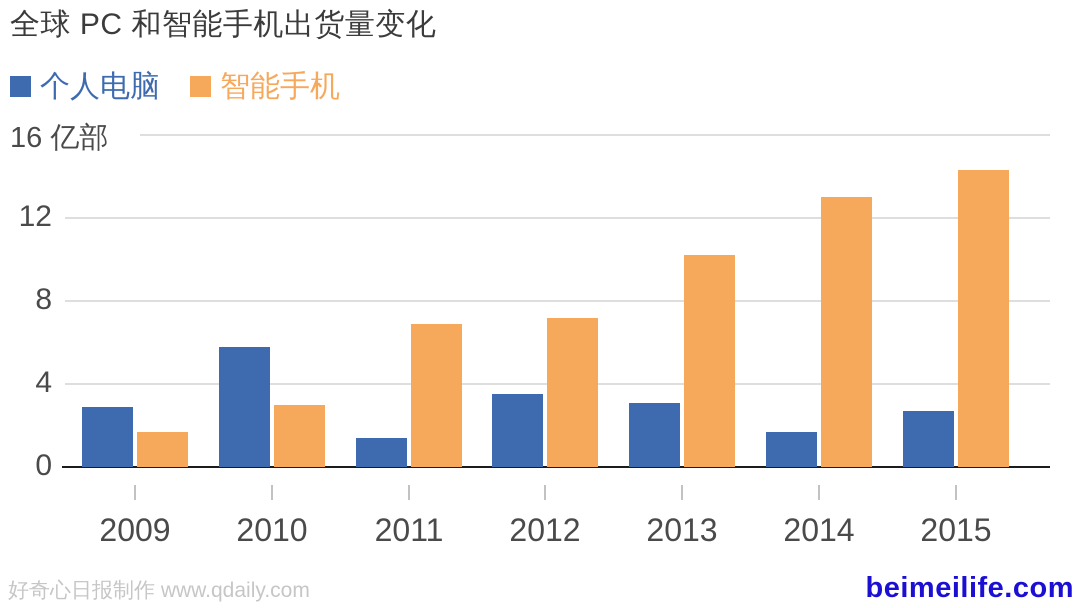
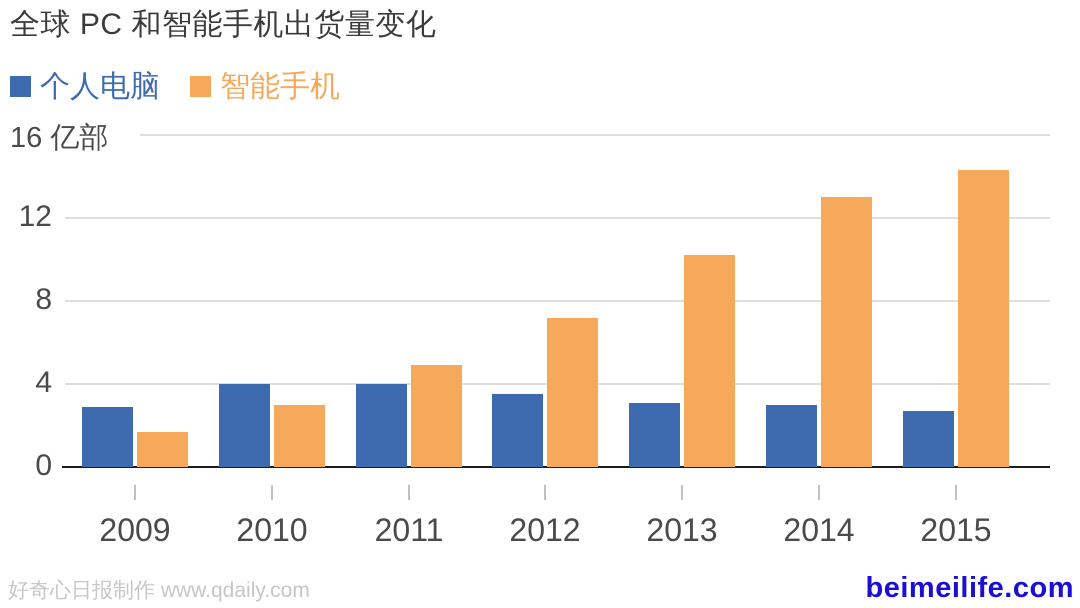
个人电脑/2010: 5.8 -> 4.0
个人电脑/2011: 1.4 -> 4.0
智能手机/2011: 6.9 -> 4.9
个人电脑/2014: 1.7 -> 3.0
